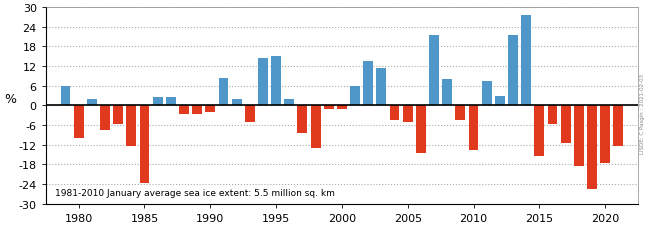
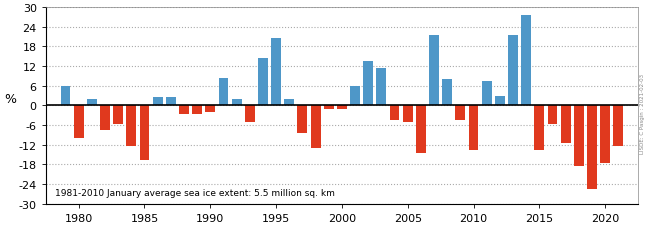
1985: -23.5 -> -16.5
1995: 15.0 -> 20.5
2015: -15.5 -> -13.5
